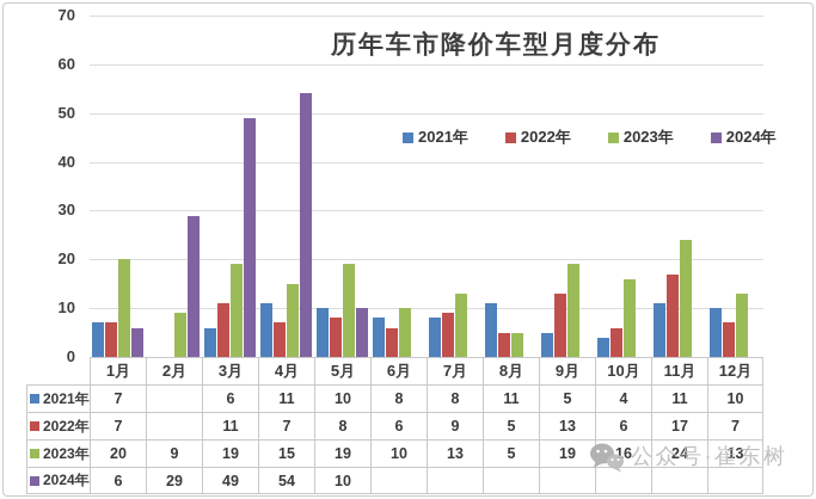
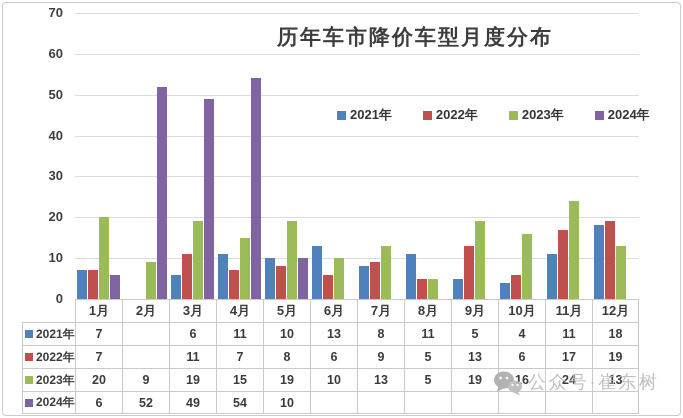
2024年/2月: 29 -> 52
2021年/6月: 8 -> 13
2021年/12月: 10 -> 18
2022年/12月: 7 -> 19
